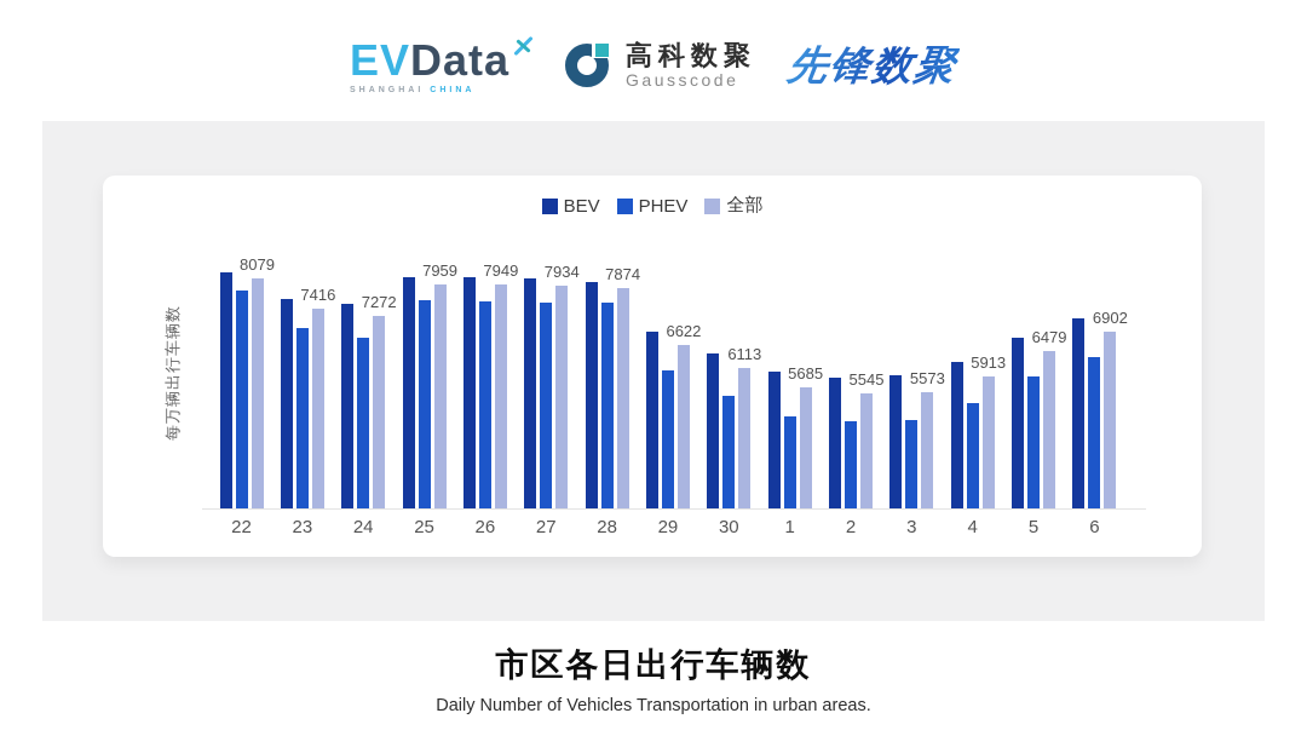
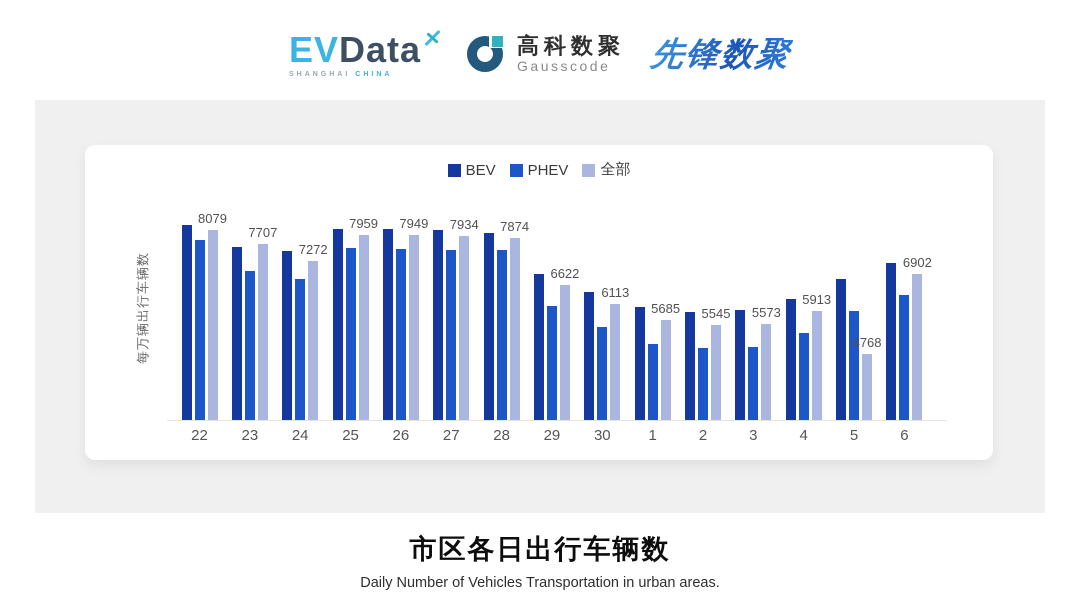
全部/23: 7416 -> 7707
全部/5: 6479 -> 4768
